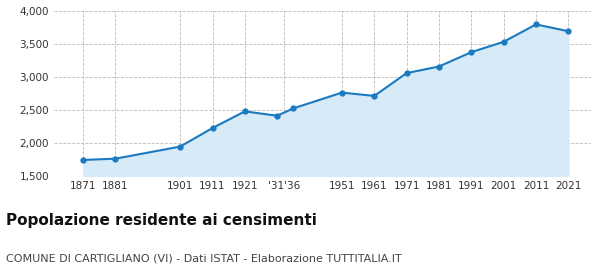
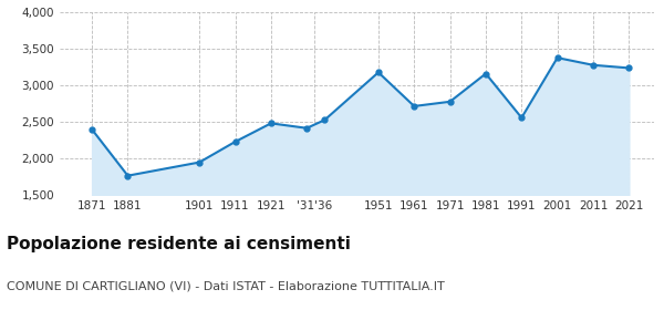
1871: 1,750 -> 2,400
1951: 2,770 -> 3,180
1971: 3,060 -> 2,780
1991: 3,380 -> 2,560
2001: 3,540 -> 3,380
2011: 3,800 -> 3,280
2021: 3,700 -> 3,240
